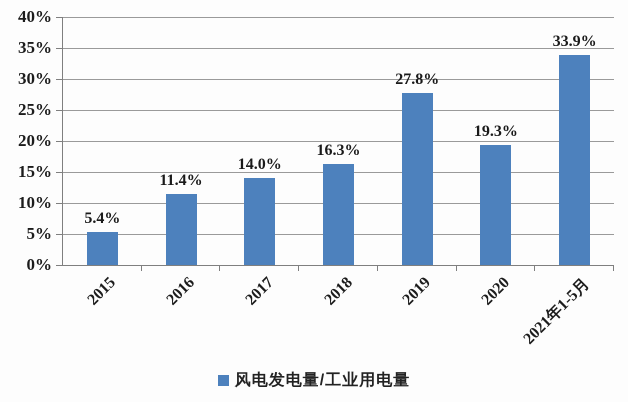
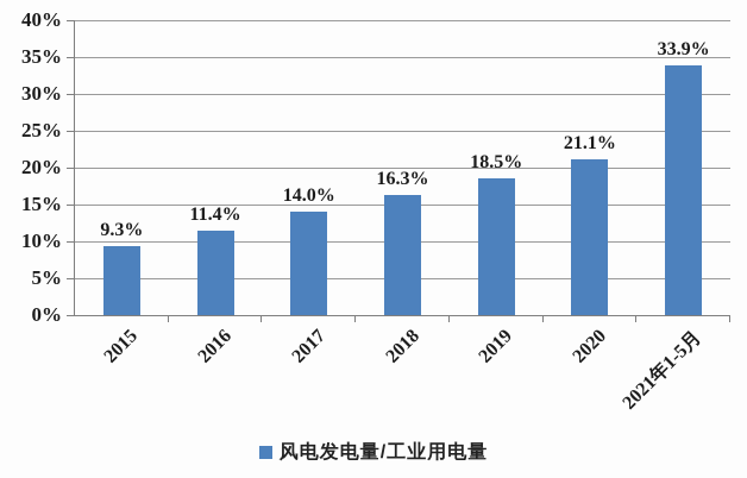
2015: 5.4% -> 9.3%
2019: 27.8% -> 18.5%
2020: 19.3% -> 21.1%
